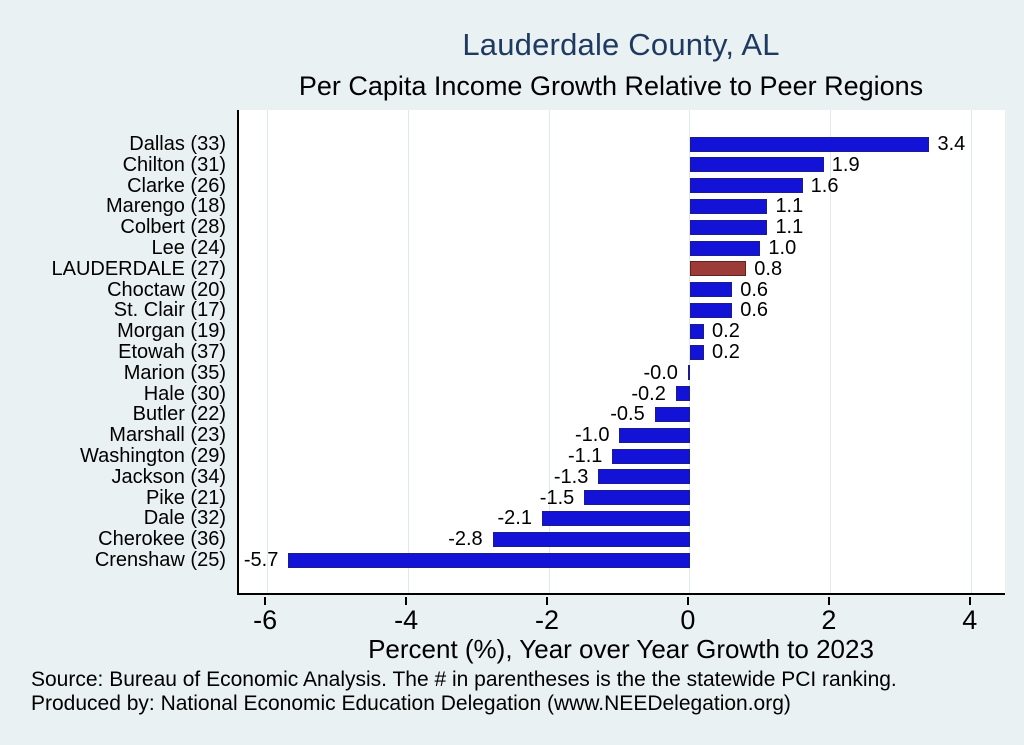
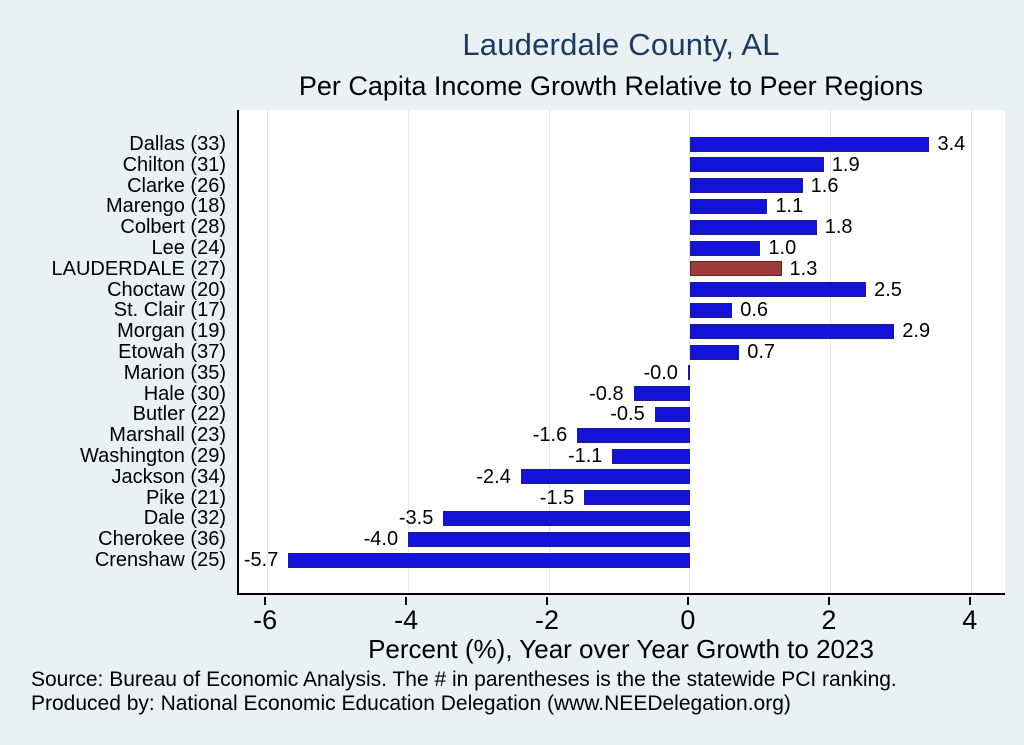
Colbert (28): 1.1 -> 1.8
LAUDERDALE (27): 0.8 -> 1.3
Choctaw (20): 0.6 -> 2.5
Morgan (19): 0.2 -> 2.9
Etowah (37): 0.2 -> 0.7
Hale (30): -0.2 -> -0.8
Marshall (23): -1.0 -> -1.6
Jackson (34): -1.3 -> -2.4
Dale (32): -2.1 -> -3.5
Cherokee (36): -2.8 -> -4.0
